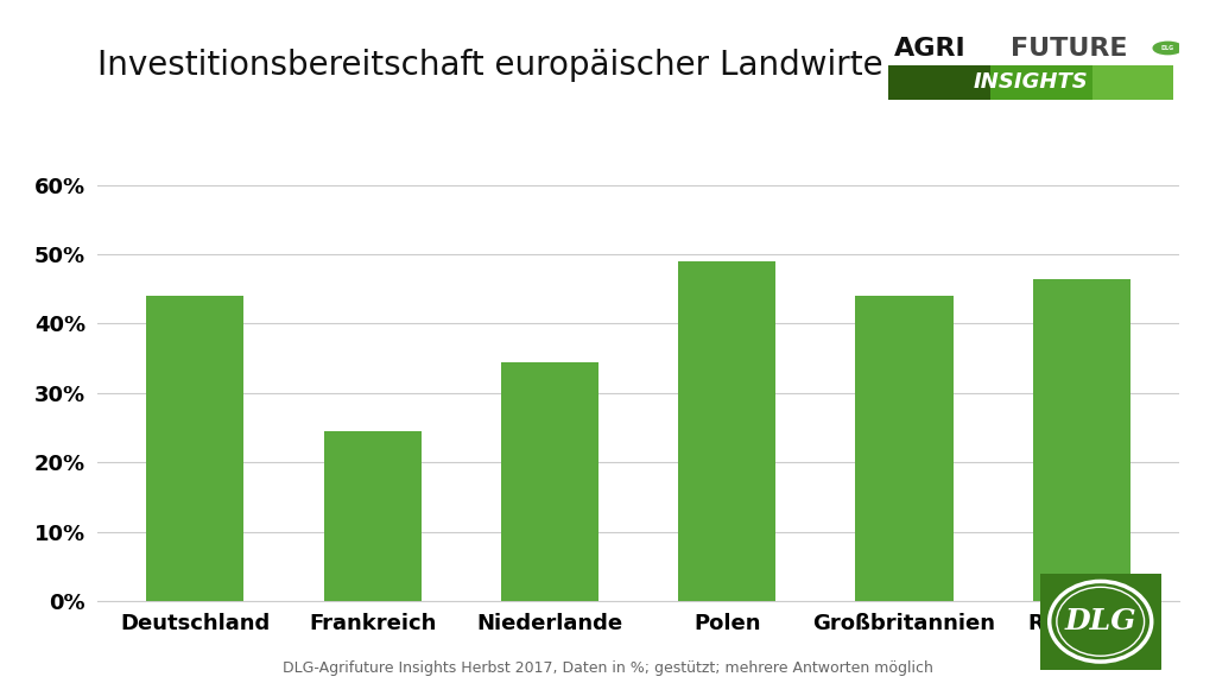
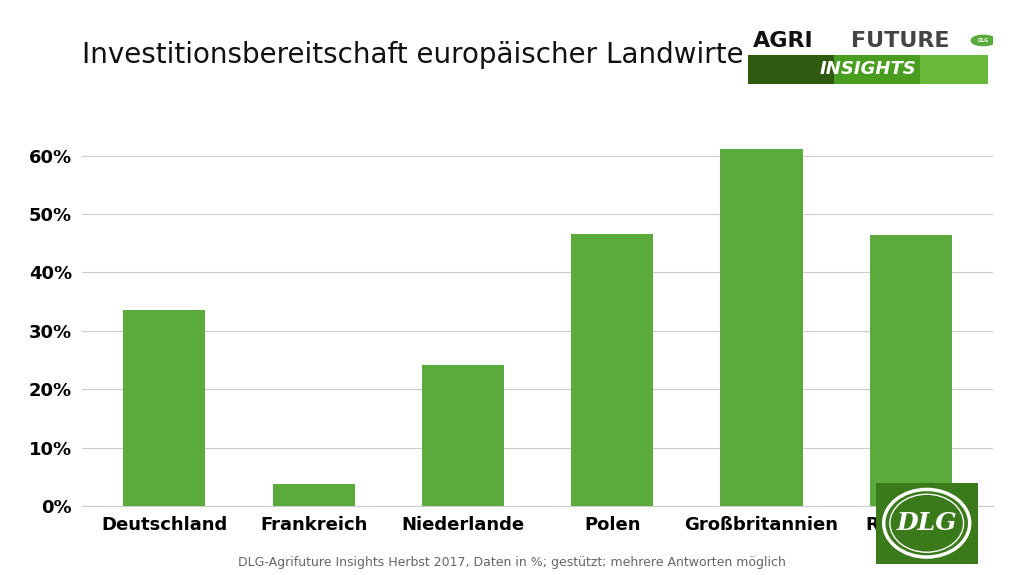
Deutschland: 44.0% -> 33.6%
Frankreich: 24.5% -> 3.8%
Niederlande: 34.5% -> 24.2%
Polen: 49.0% -> 46.6%
Großbritannien: 44.0% -> 61.2%
